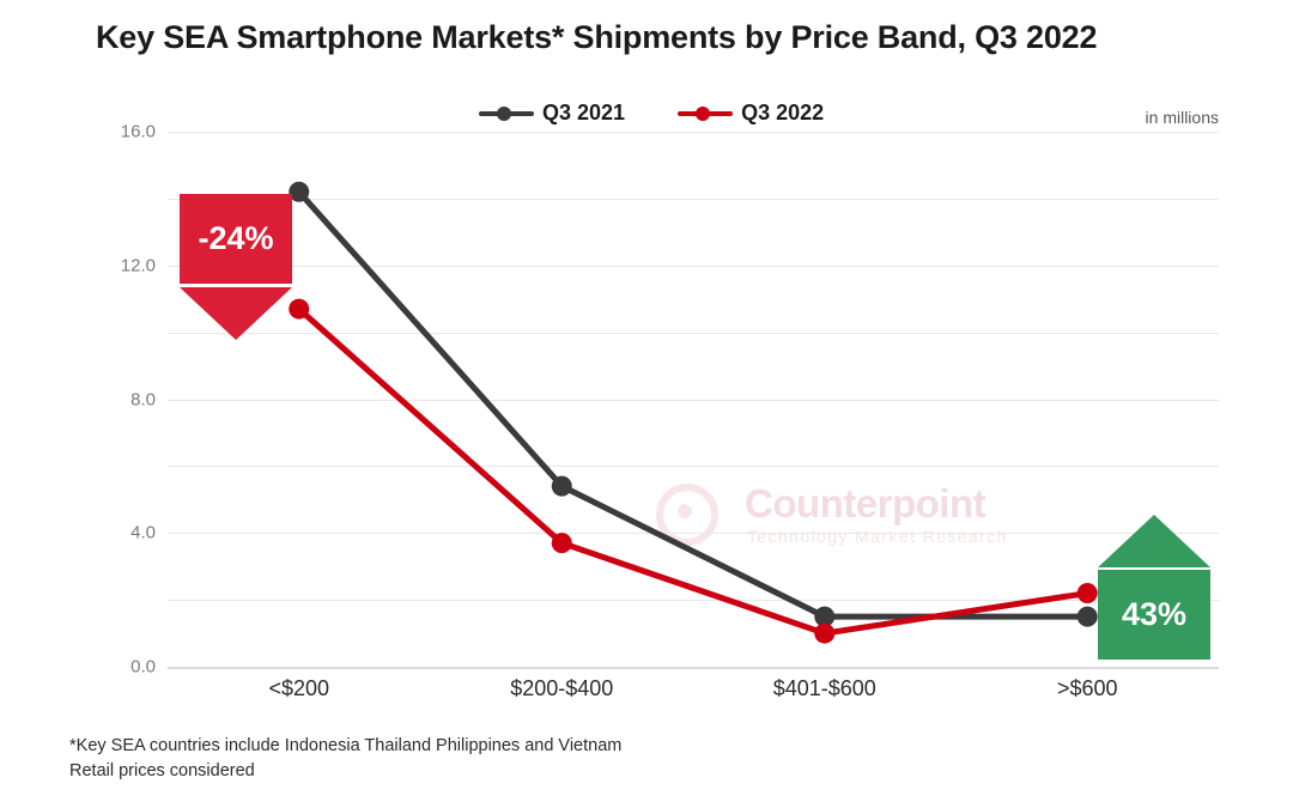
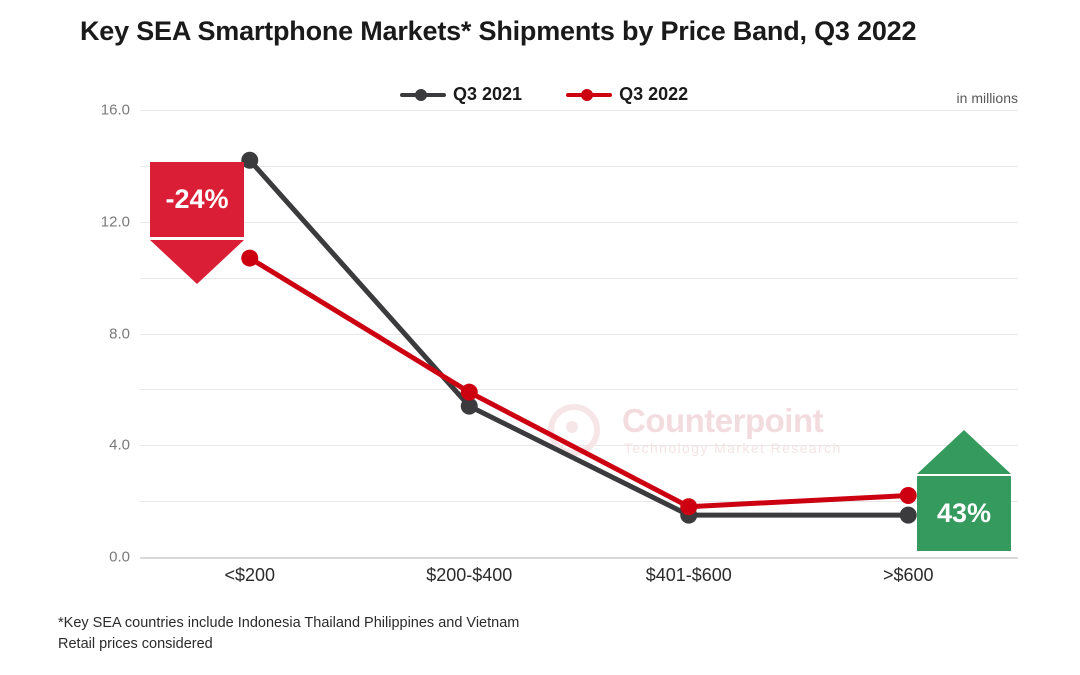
Q3 2022/$200-$400: 3.7 -> 5.9
Q3 2022/$401-$600: 1.0 -> 1.8
